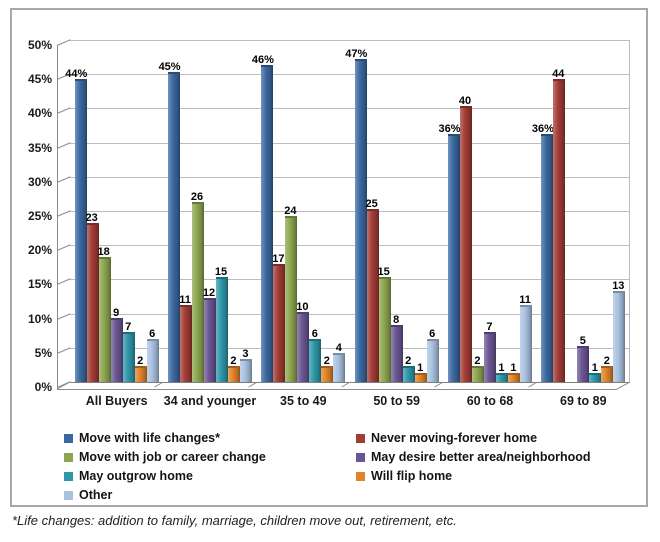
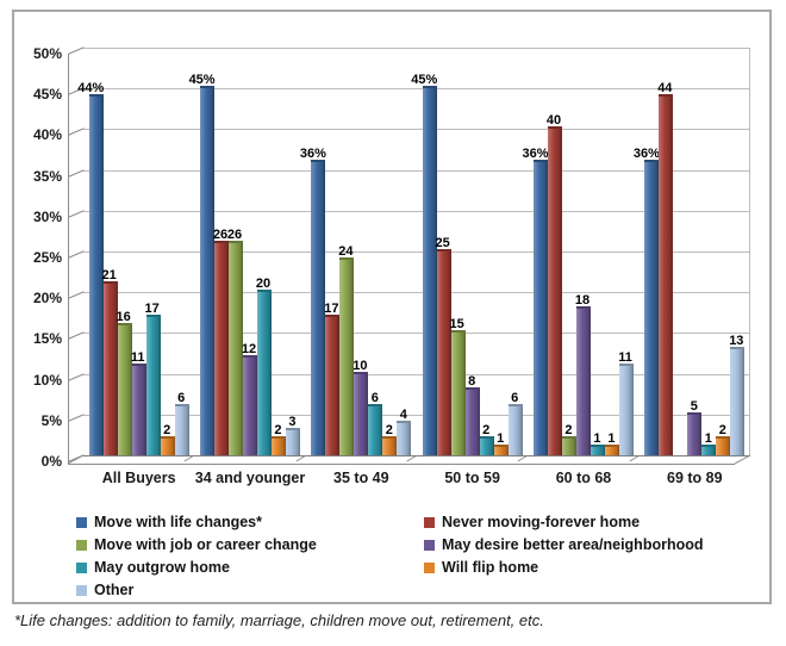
Never moving-forever home/All Buyers: 23 -> 21
Move with job or career change/All Buyers: 18 -> 16
May desire better area/neighborhood/All Buyers: 9 -> 11
May outgrow home/All Buyers: 7 -> 17
Never moving-forever home/34 and younger: 11 -> 26
May outgrow home/34 and younger: 15 -> 20
Move with life changes*/35 to 49: 46% -> 36%
Move with life changes*/50 to 59: 47% -> 45%
May desire better area/neighborhood/60 to 68: 7 -> 18
